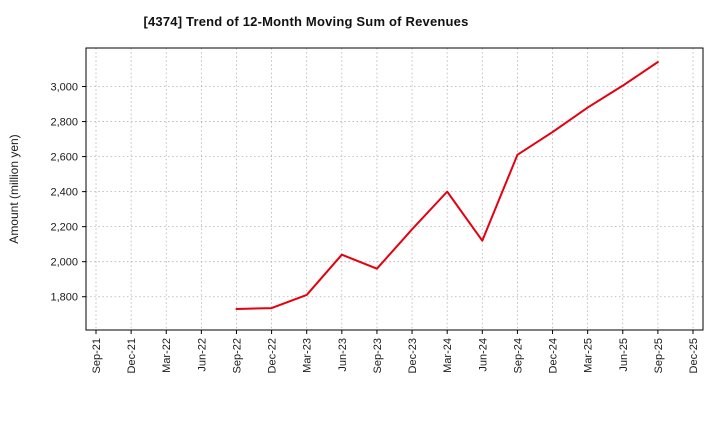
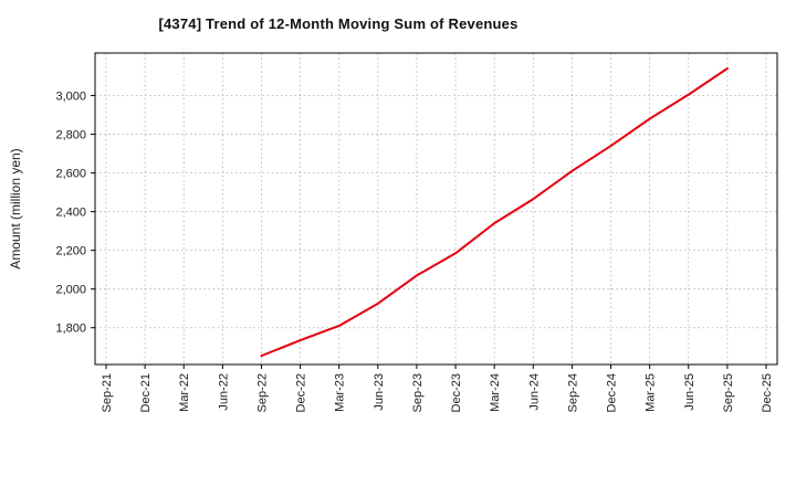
Sep-22: 1730 -> 1660
Jun-23: 2040 -> 1920
Sep-23: 1960 -> 2070
Mar-24: 2400 -> 2340
Jun-24: 2120 -> 2460
